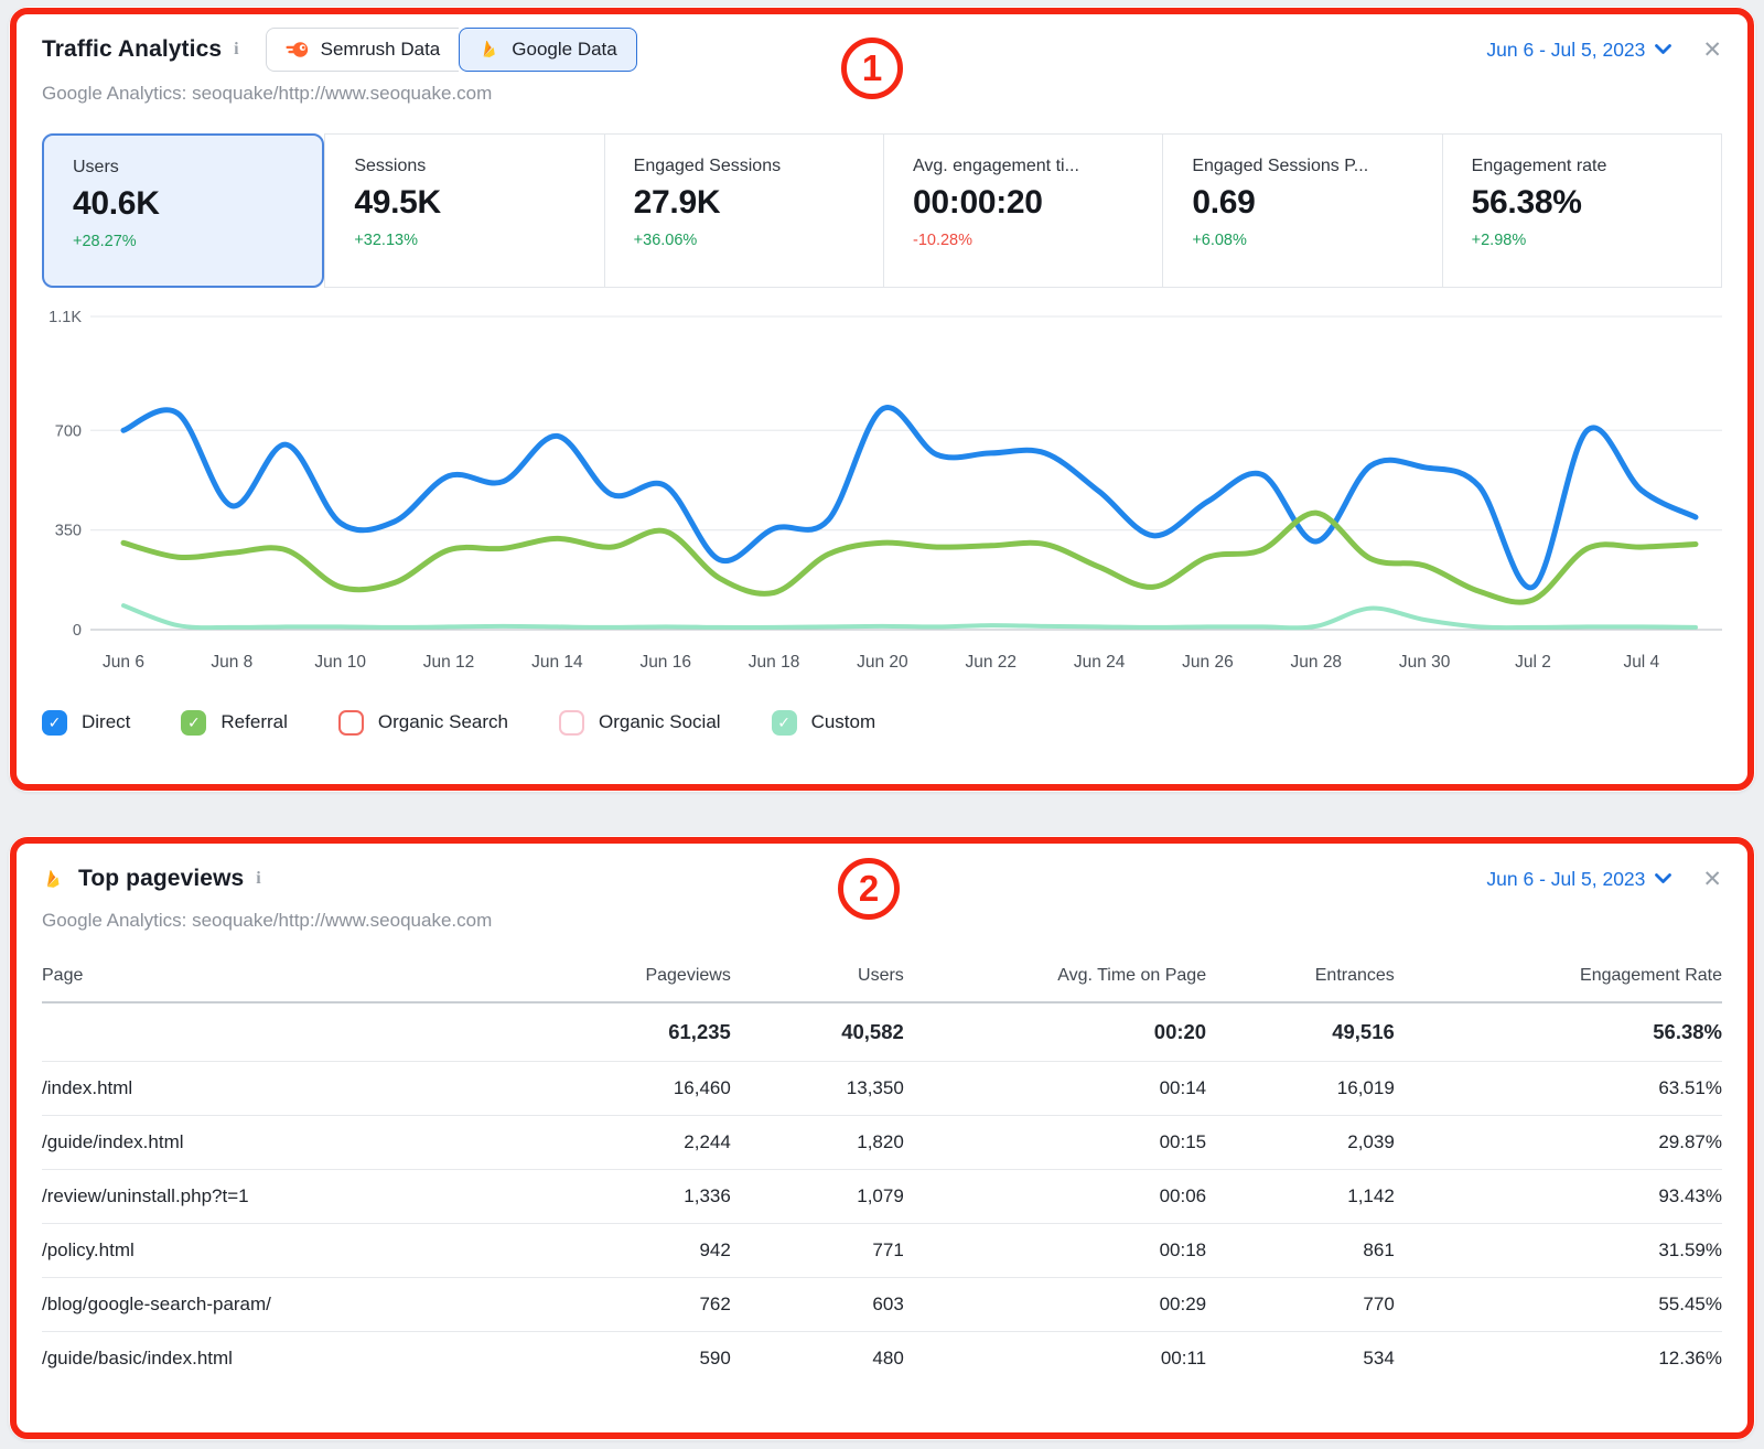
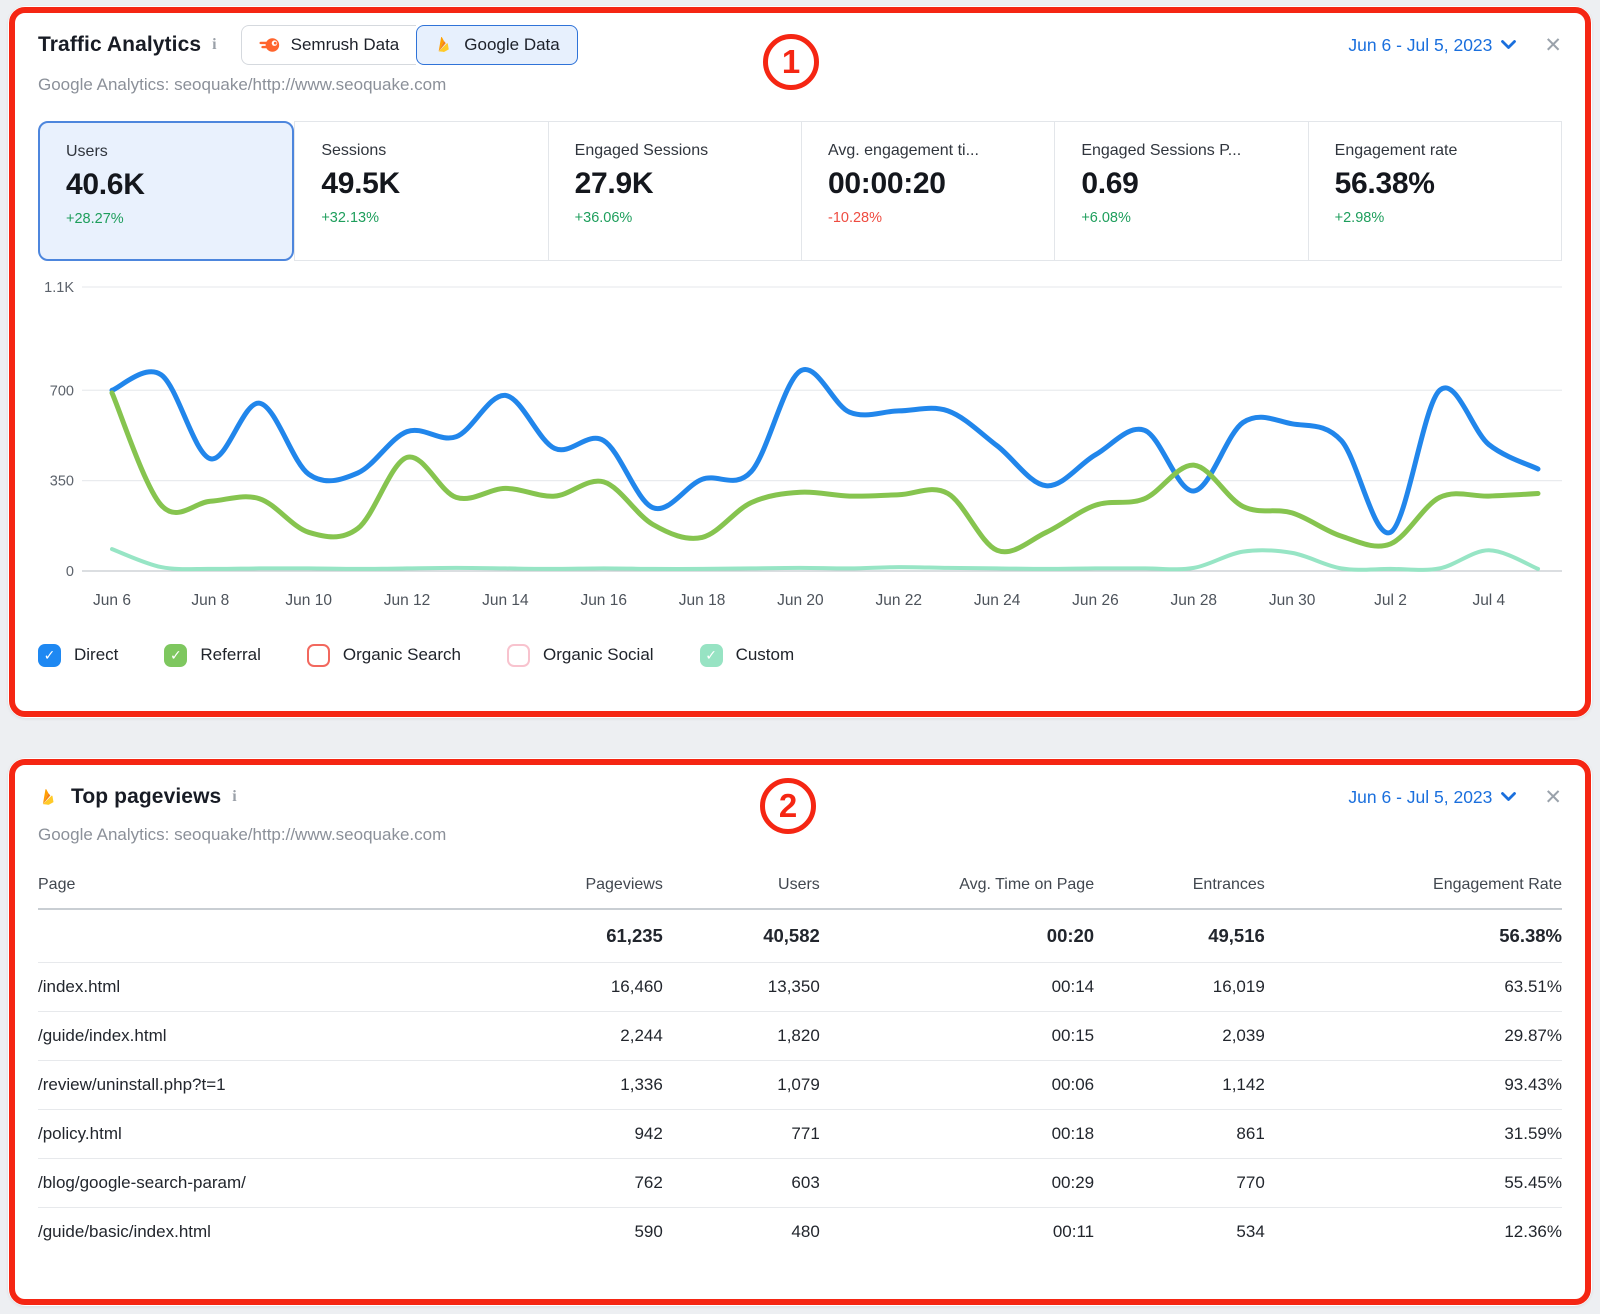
Referral/Jun 6: 300 -> 690
Referral/Jun 12: 280 -> 440
Referral/Jun 24: 220 -> 80
Custom/Jun 30: 40 -> 70
Custom/Jul 4: 10 -> 80
